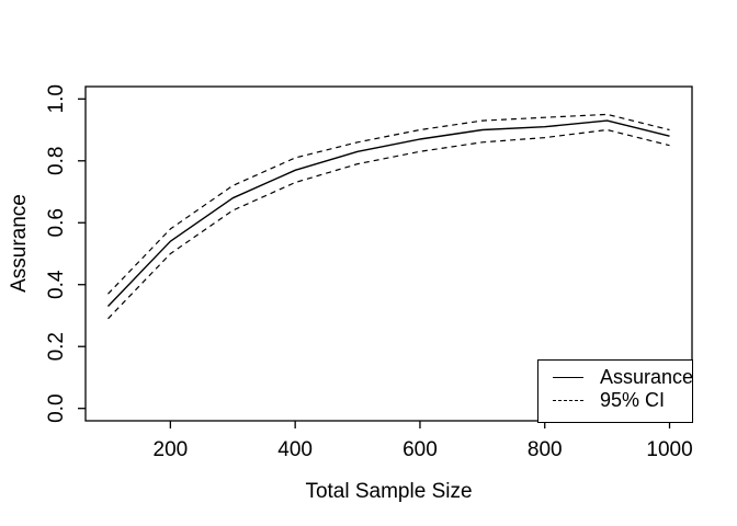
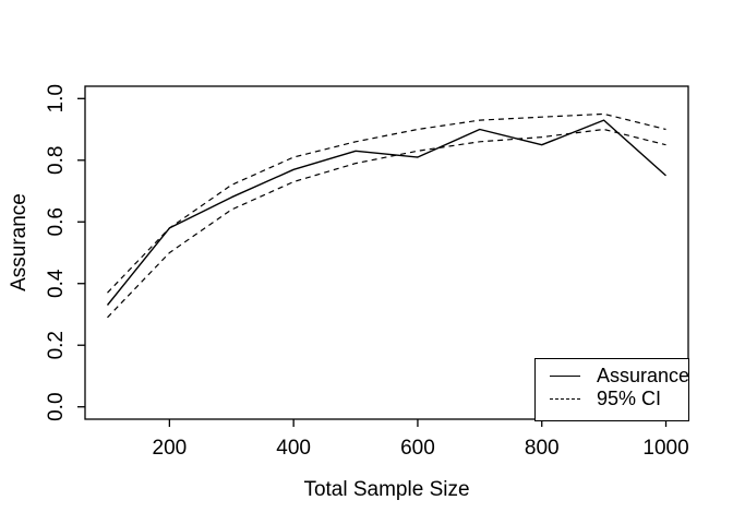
Assurance/200: 0.54 -> 0.58
Assurance/600: 0.87 -> 0.81
Assurance/800: 0.91 -> 0.85
Assurance/1000: 0.88 -> 0.75
